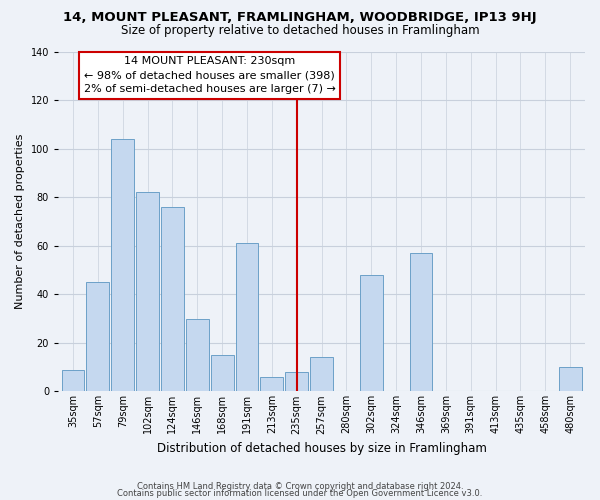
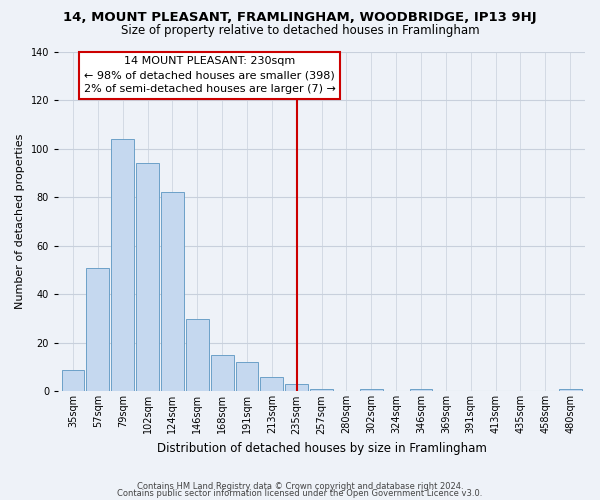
57sqm: 45 -> 51
102sqm: 82 -> 94
124sqm: 76 -> 82
191sqm: 61 -> 12
235sqm: 8 -> 3
257sqm: 14 -> 1
302sqm: 48 -> 1
346sqm: 57 -> 1
480sqm: 10 -> 1
